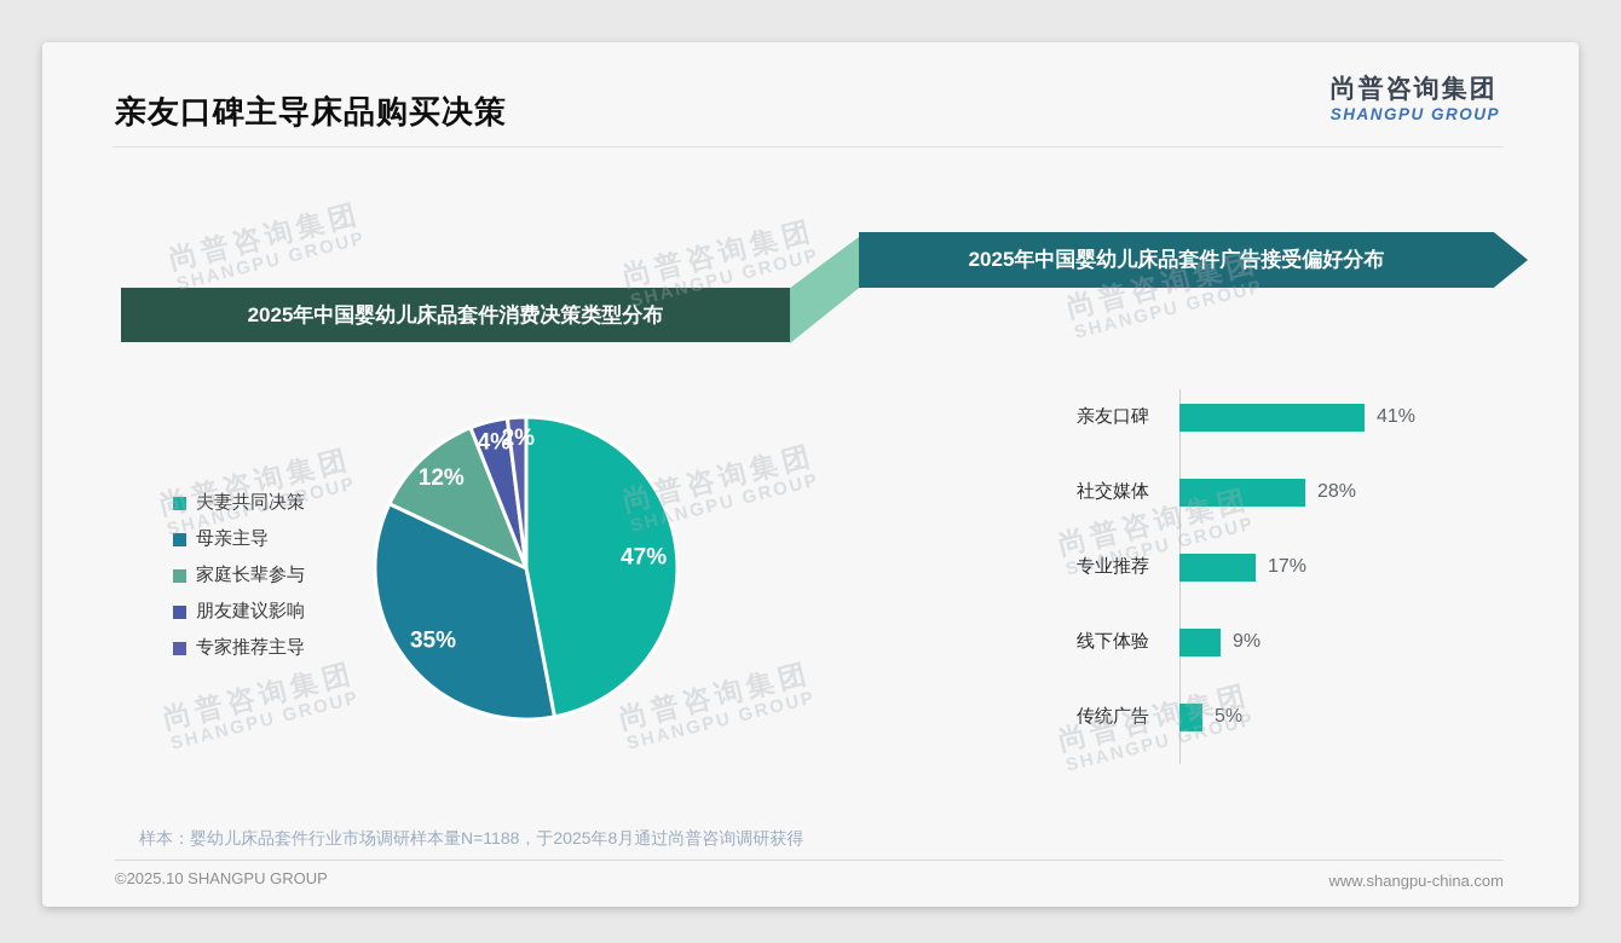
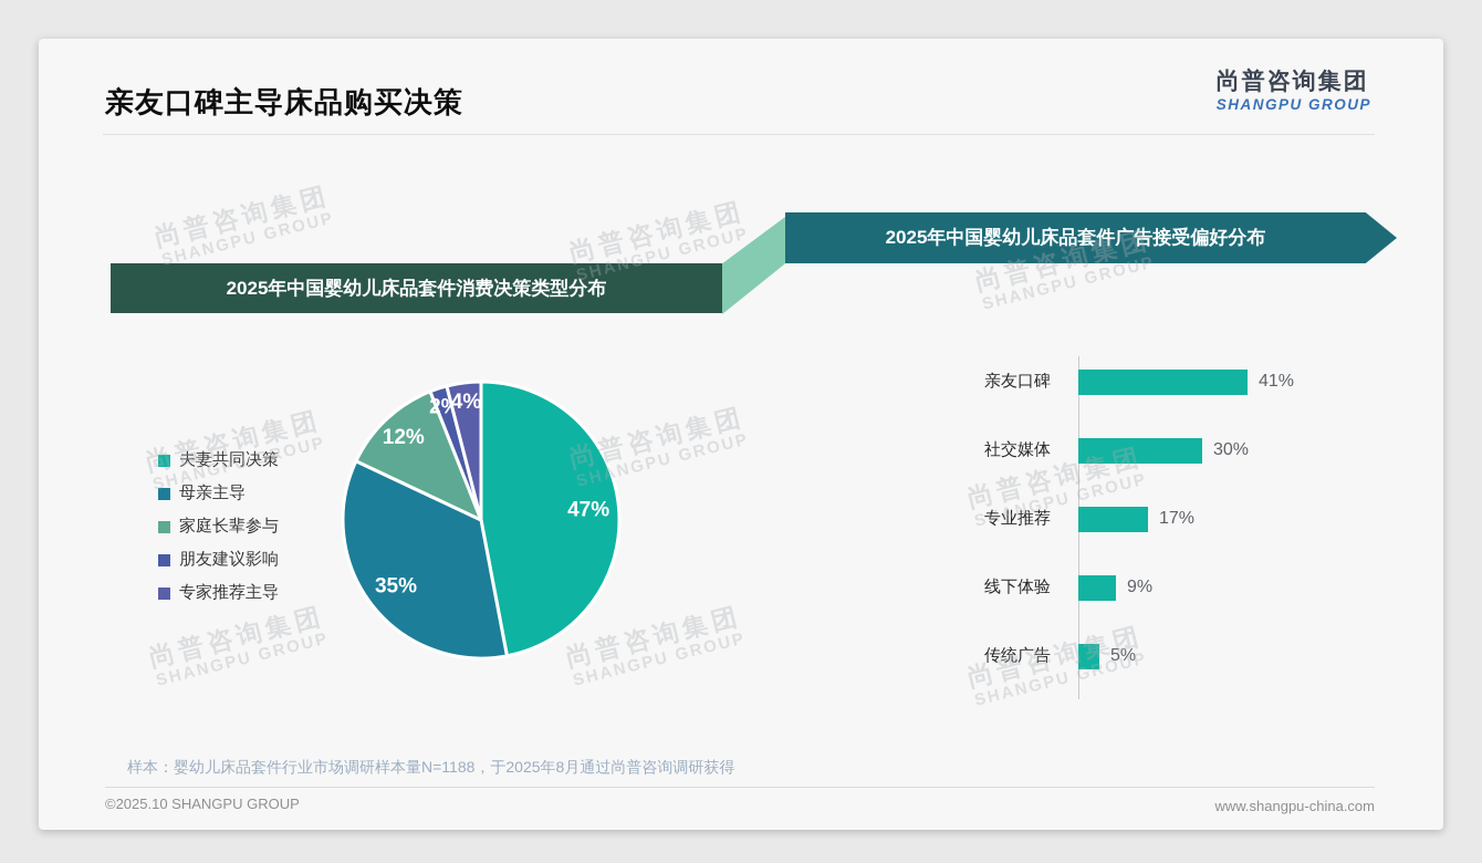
2025年中国婴幼儿床品套件消费决策类型分布/朋友建议影响: 4% -> 2%
2025年中国婴幼儿床品套件消费决策类型分布/专家推荐主导: 2% -> 4%
2025年中国婴幼儿床品套件广告接受偏好分布/社交媒体: 28% -> 30%
